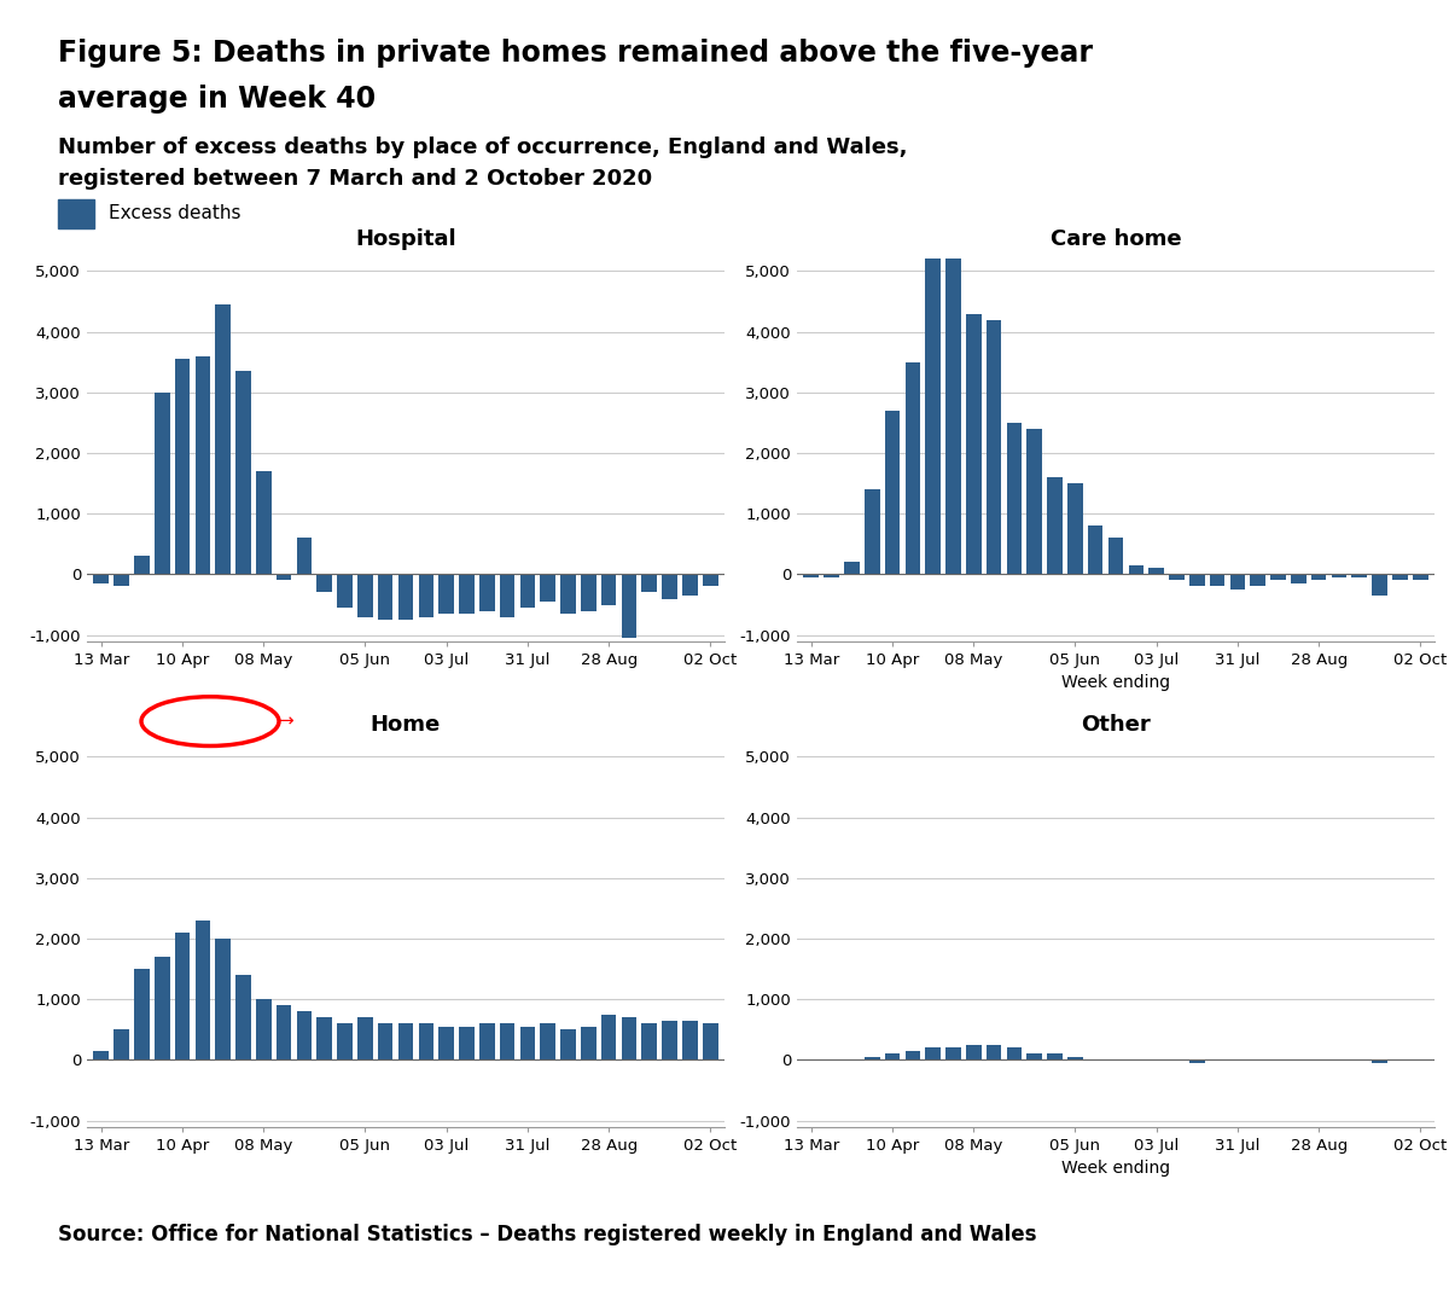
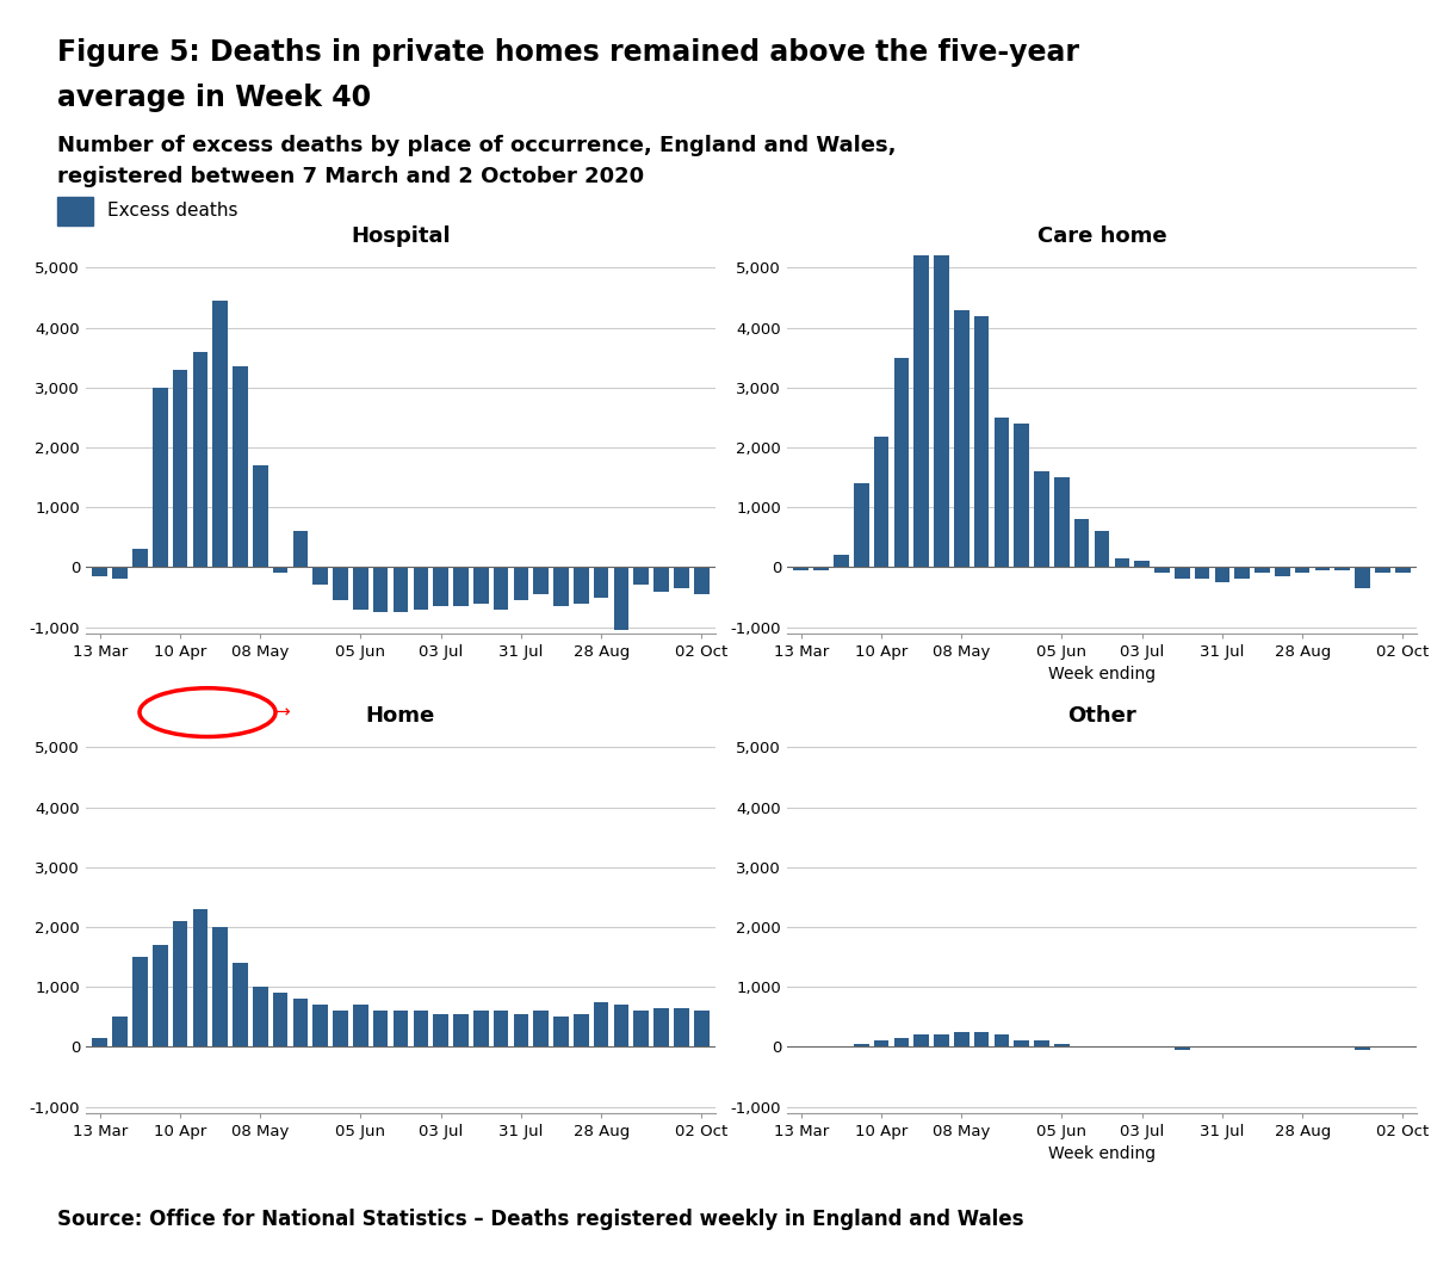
Hospital/10 Apr: 3,550 -> 3,300
Hospital/02 Oct: -200 -> -440
Care home/10 Apr: 2,700 -> 2,180
